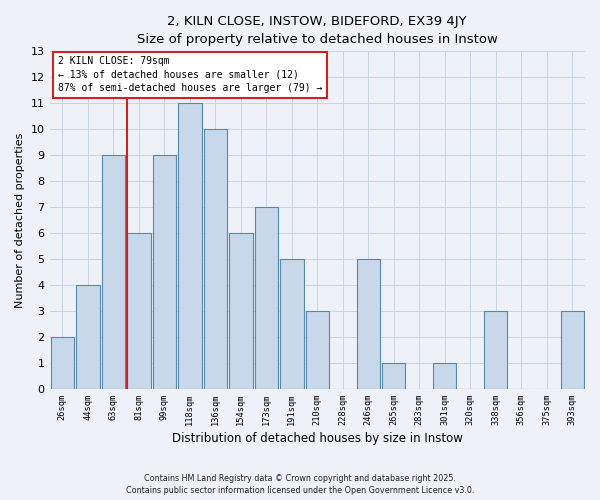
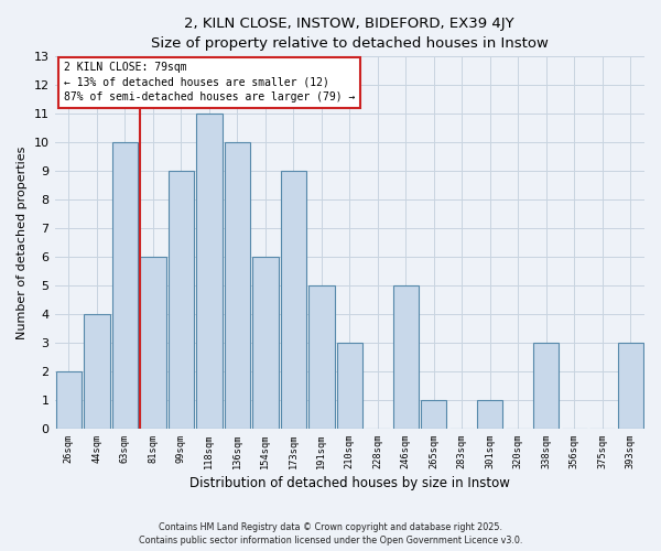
63sqm: 9 -> 10
173sqm: 7 -> 9
